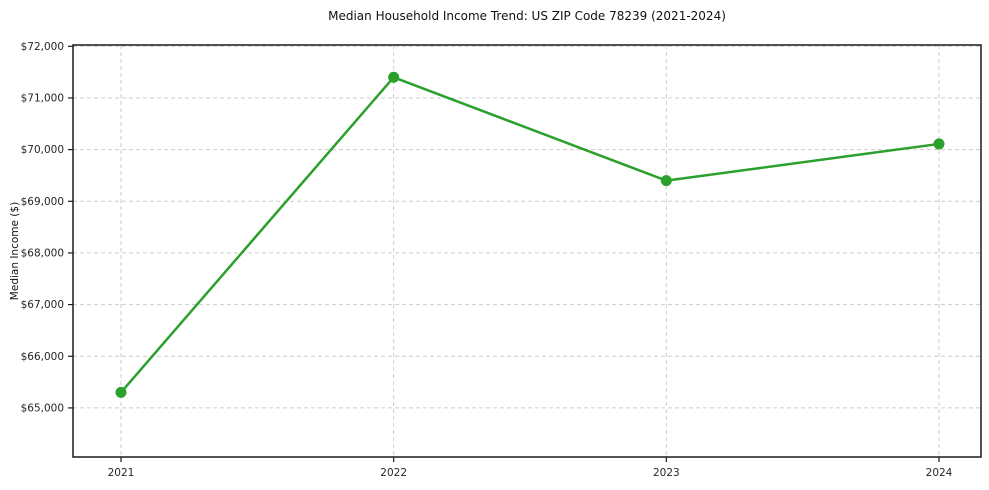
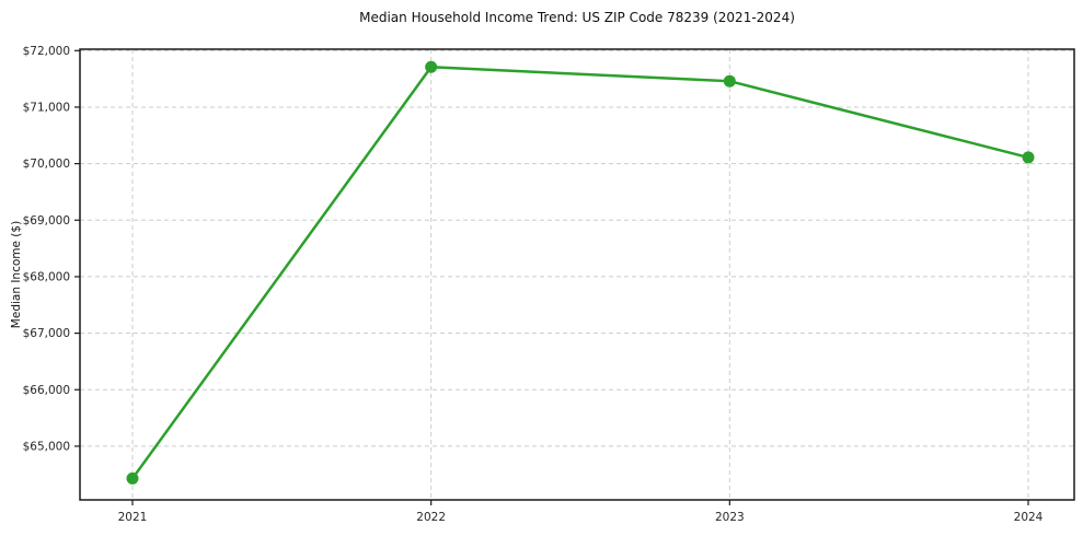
2021: $65300 -> $64400
2022: $71400 -> $71700
2023: $69400 -> $71500
